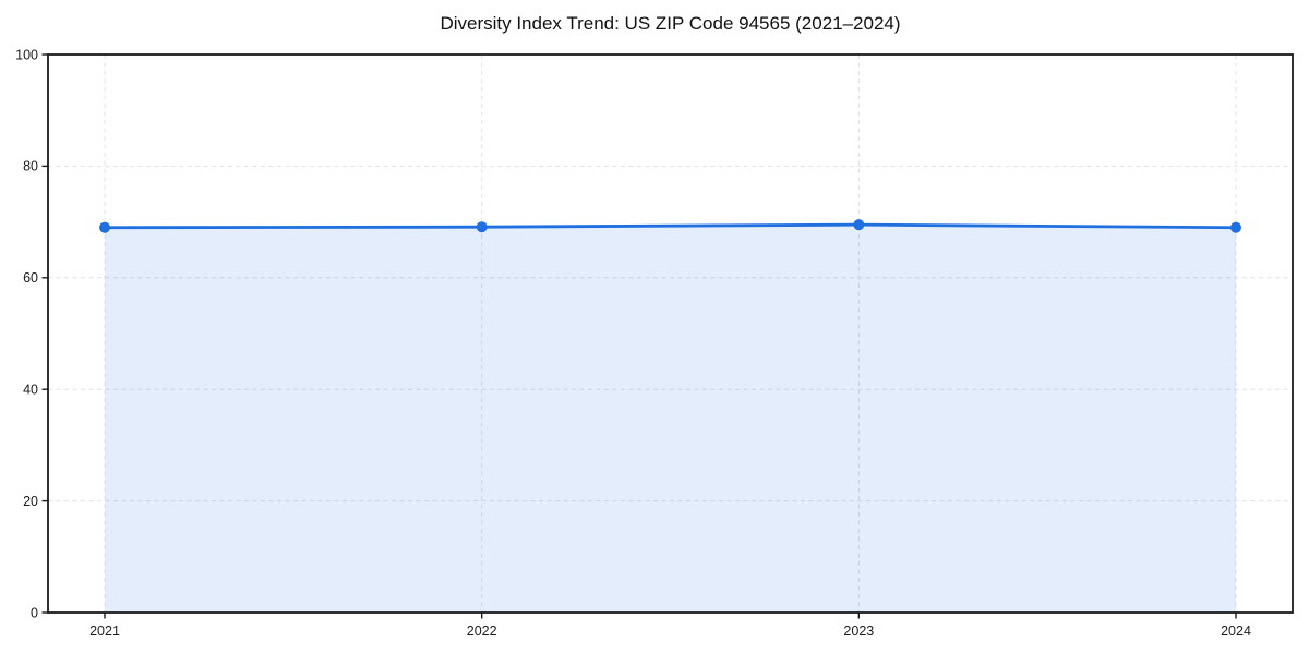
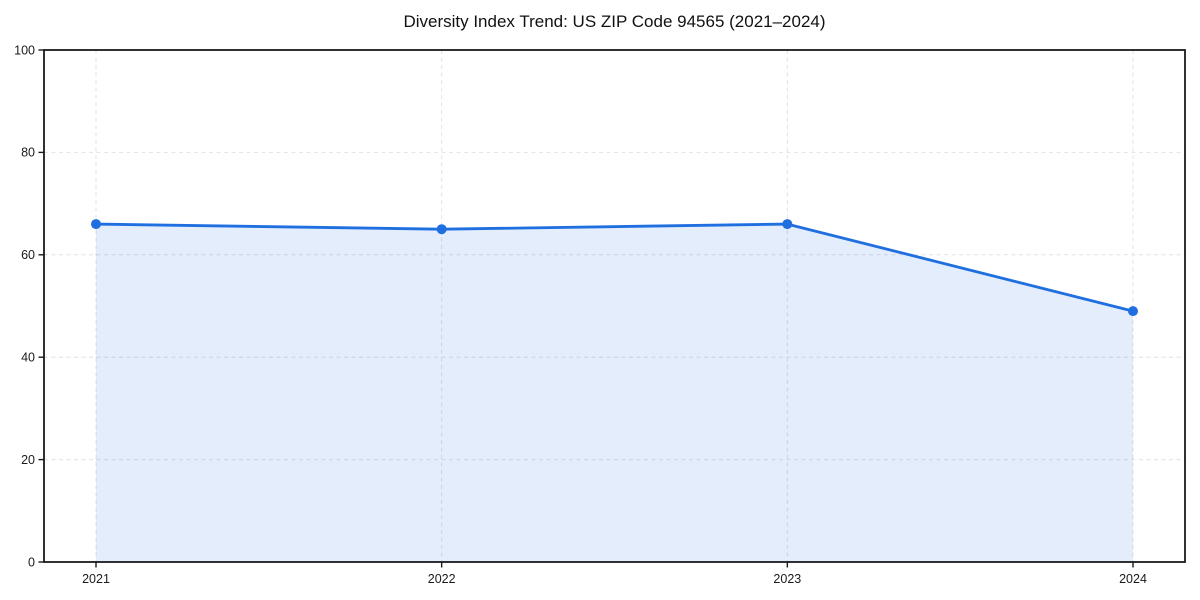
2021: 69 -> 66
2022: 69 -> 65
2023: 70 -> 66
2024: 69 -> 49
